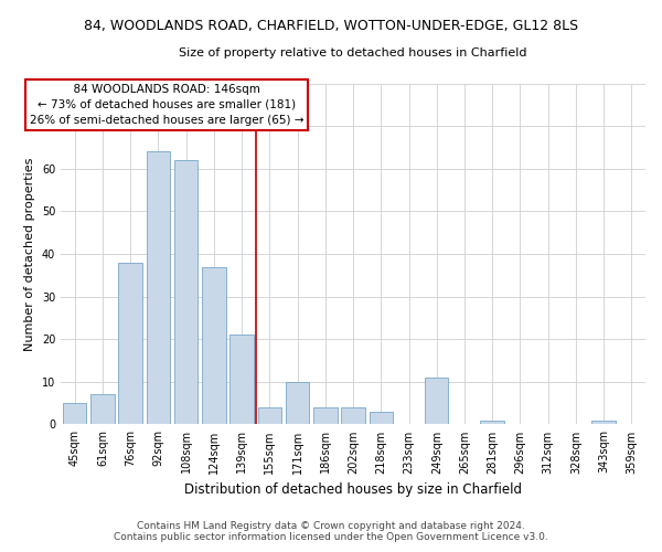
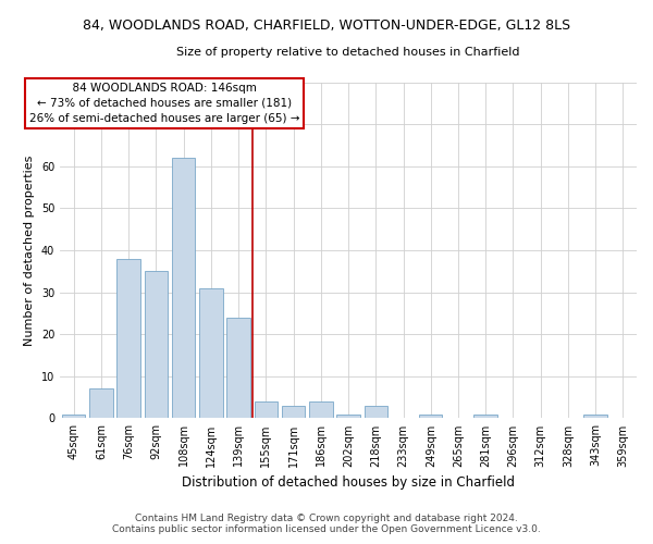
45sqm: 5 -> 1
92sqm: 64 -> 35
124sqm: 37 -> 31
139sqm: 21 -> 24
171sqm: 10 -> 3
202sqm: 4 -> 1
249sqm: 11 -> 1
